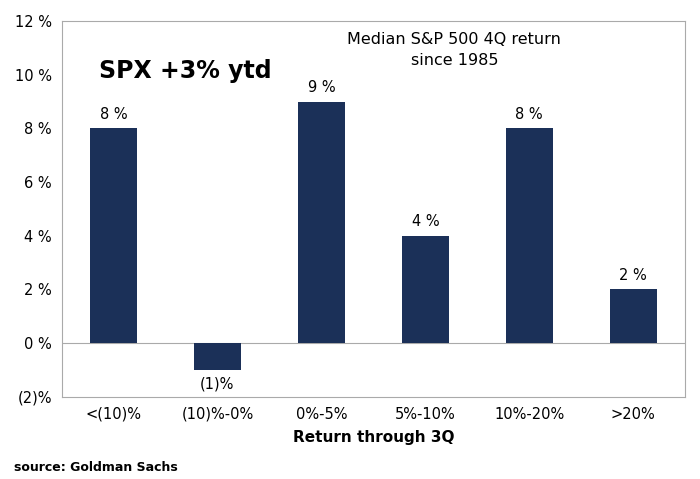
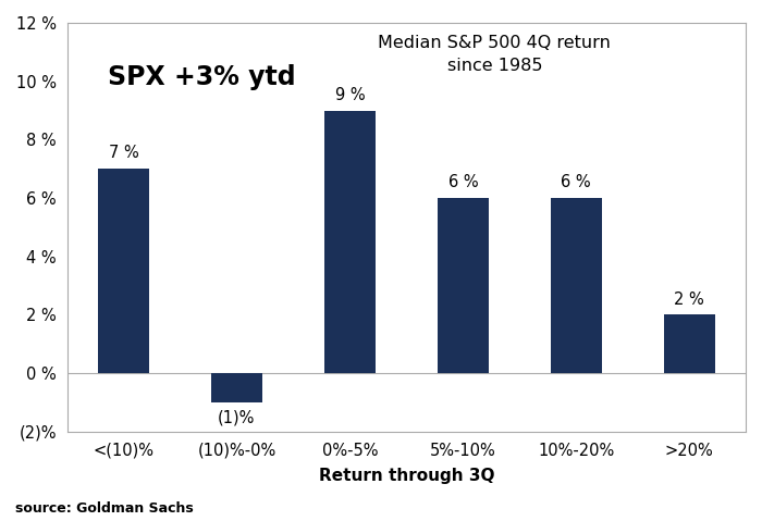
<(10)%: 8 -> 7
5%-10%: 4 -> 6
10%-20%: 8 -> 6
